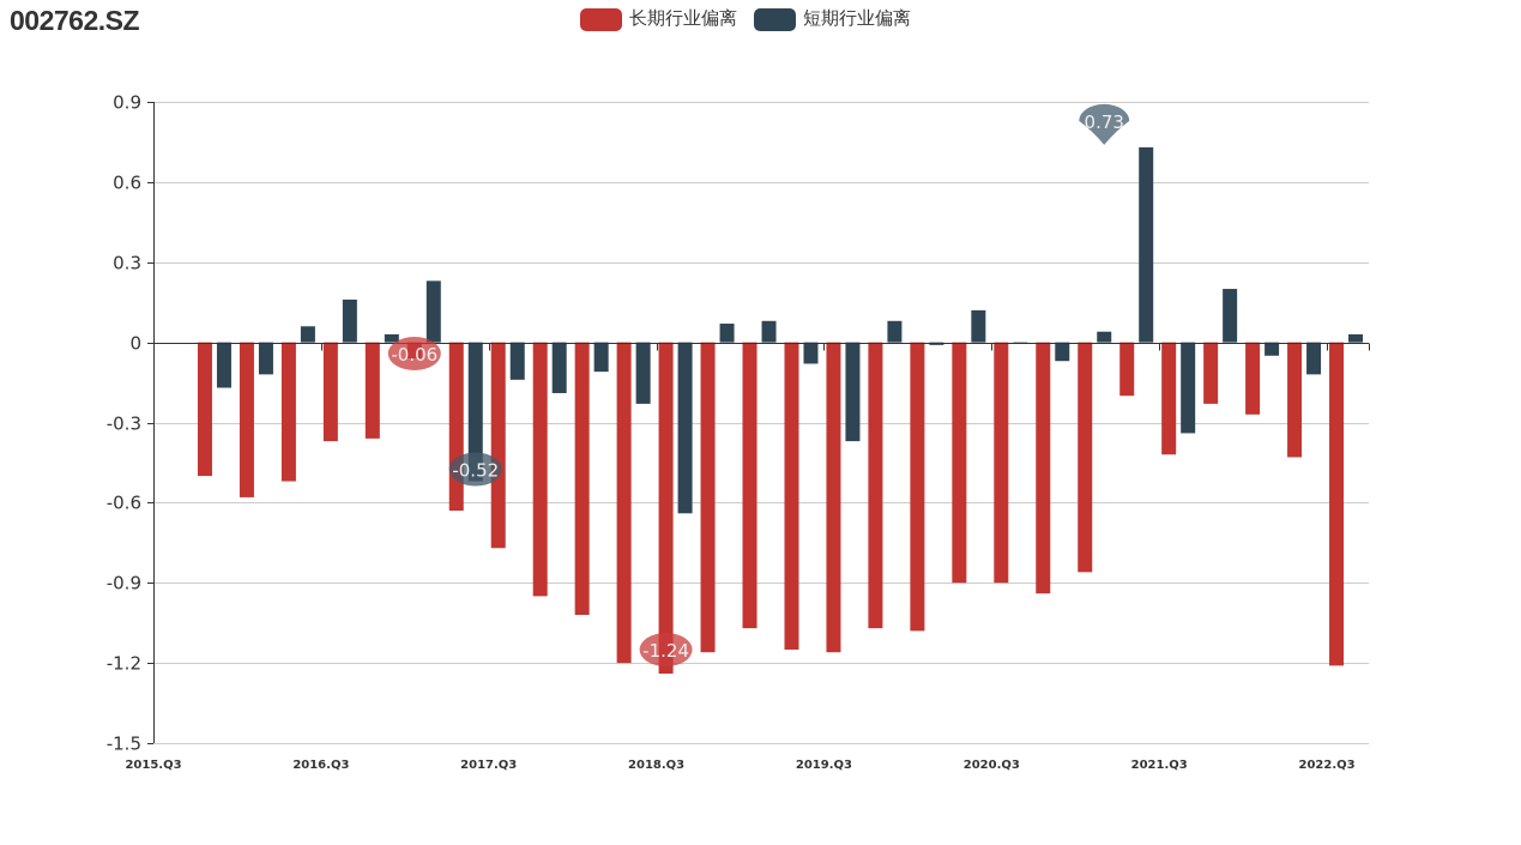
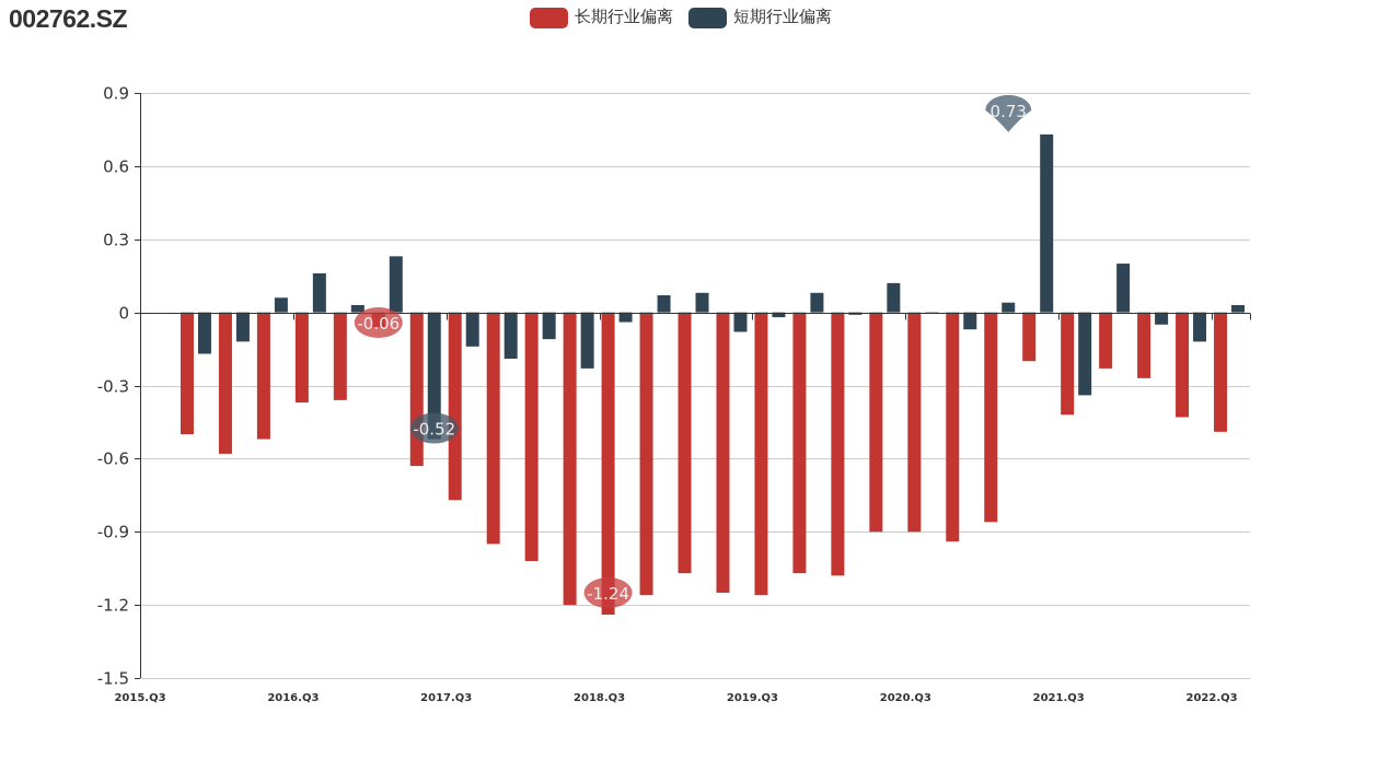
短期行业偏离/2018.Q3: -0.64 -> -0.04
短期行业偏离/2019.Q3: -0.37 -> -0.02
长期行业偏离/2022.Q3: -1.21 -> -0.49
